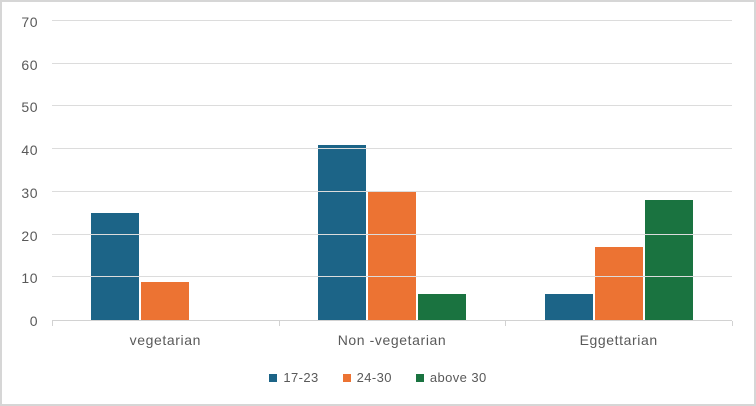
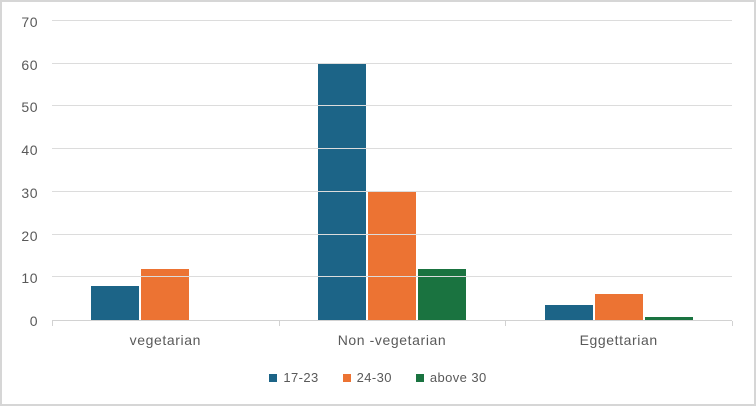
17-23/vegetarian: 25 -> 8
24-30/vegetarian: 9 -> 12
17-23/Non -vegetarian: 41 -> 60
above 30/Non -vegetarian: 6 -> 12
17-23/Eggettarian: 6 -> 4
24-30/Eggettarian: 17 -> 6
above 30/Eggettarian: 28 -> 1
